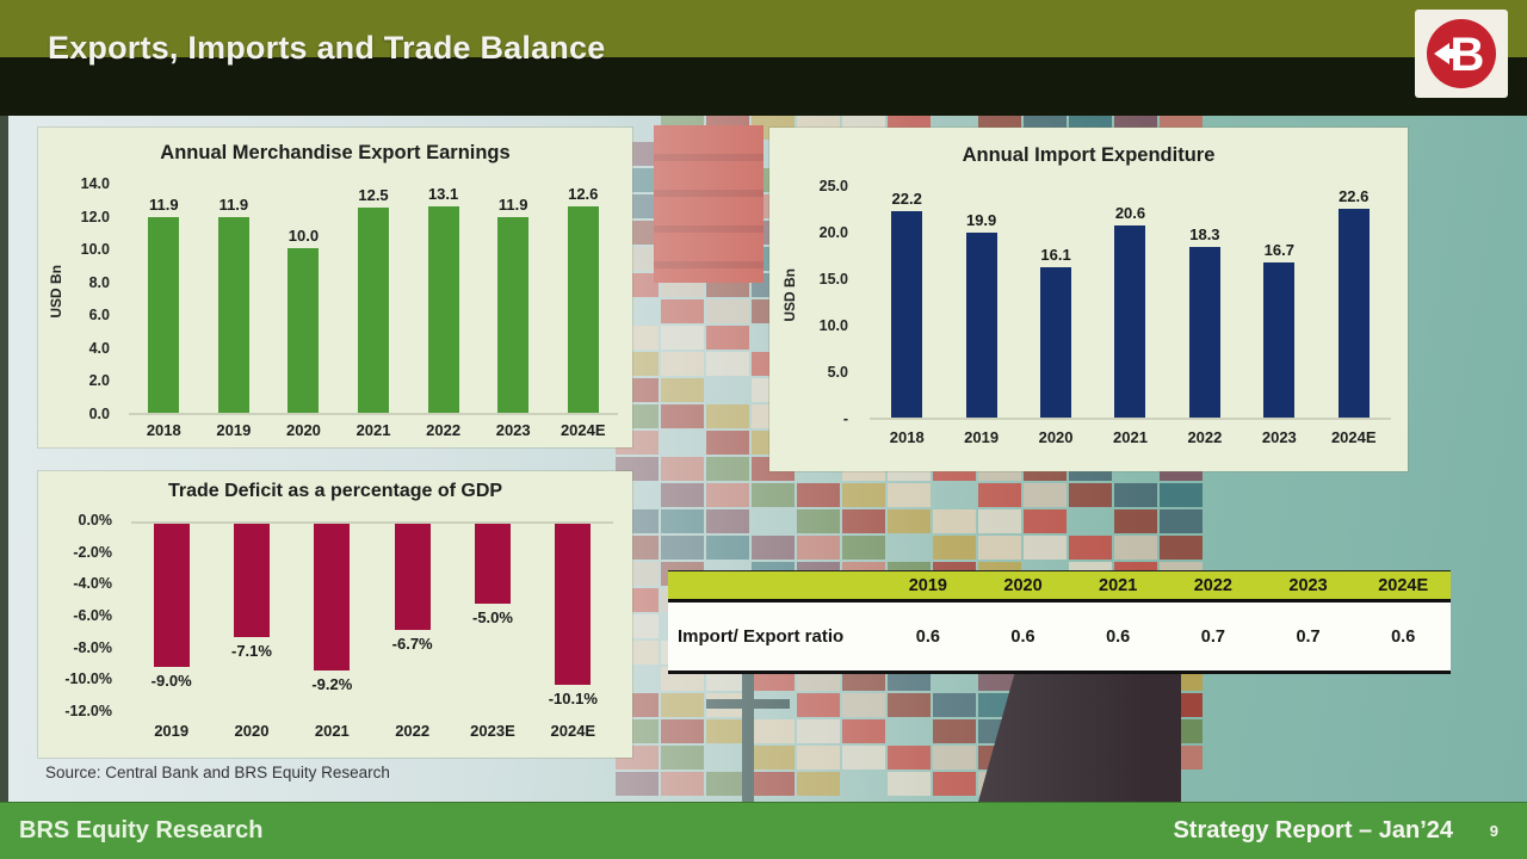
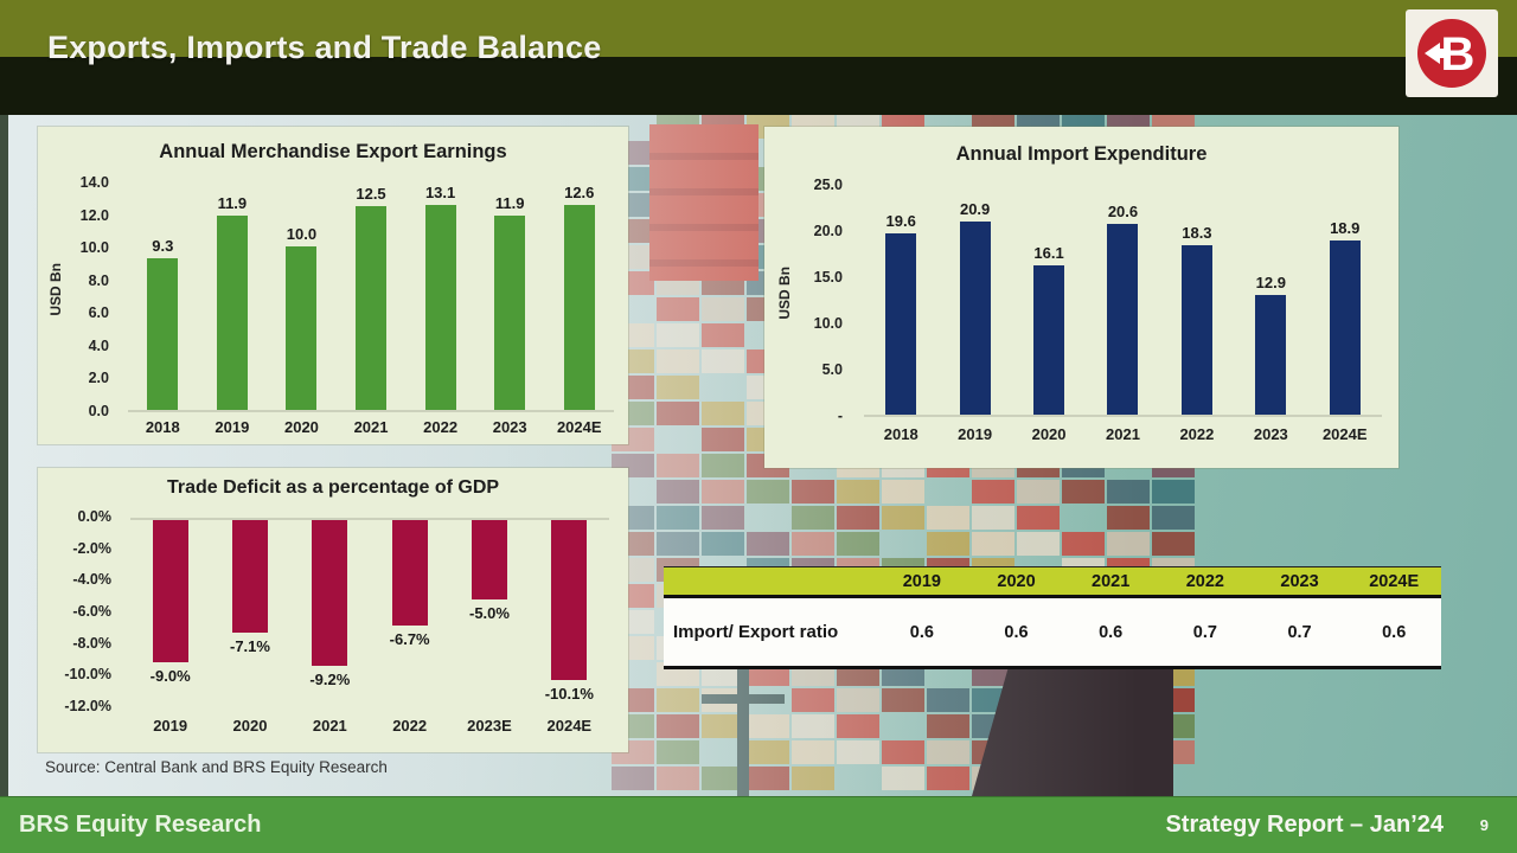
Annual Merchandise Export Earnings/2018: 11.9 -> 9.3
Annual Import Expenditure/2018: 22.2 -> 19.6
Annual Import Expenditure/2019: 19.9 -> 20.9
Annual Import Expenditure/2023: 16.7 -> 12.9
Annual Import Expenditure/2024E: 22.6 -> 18.9
